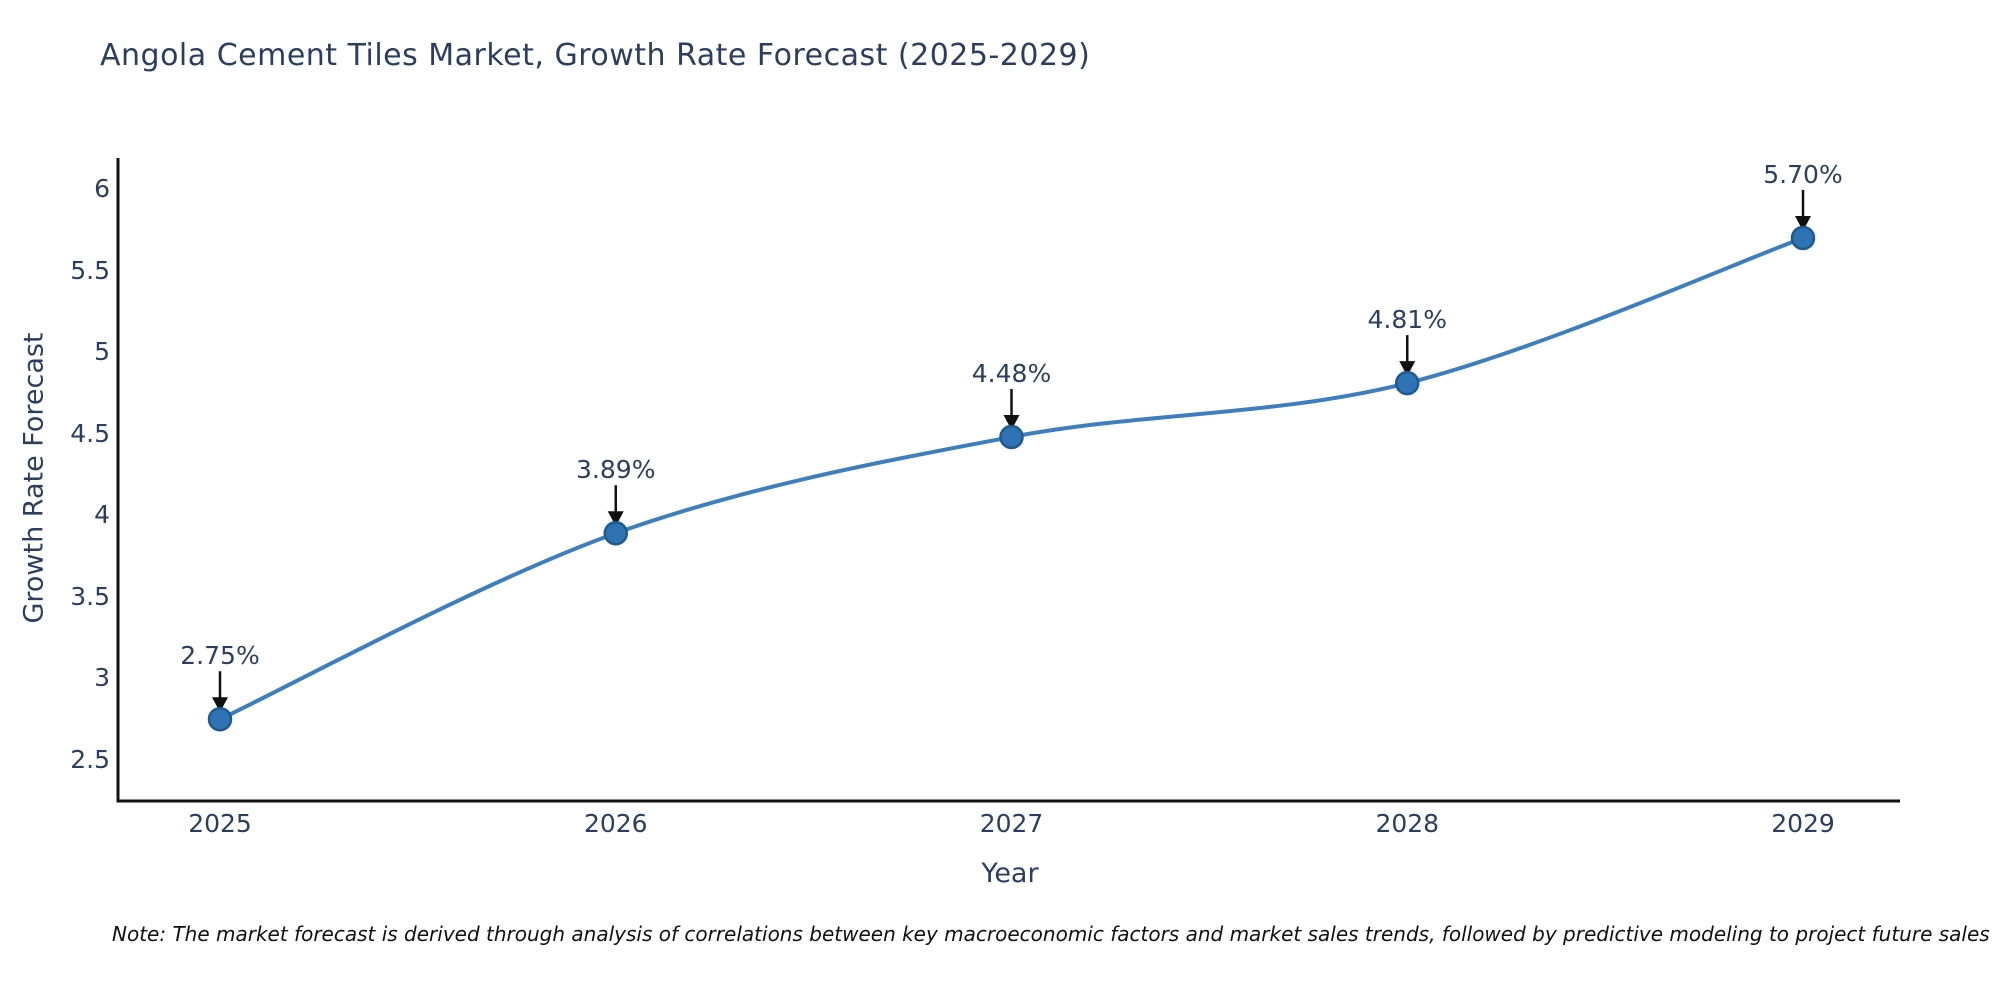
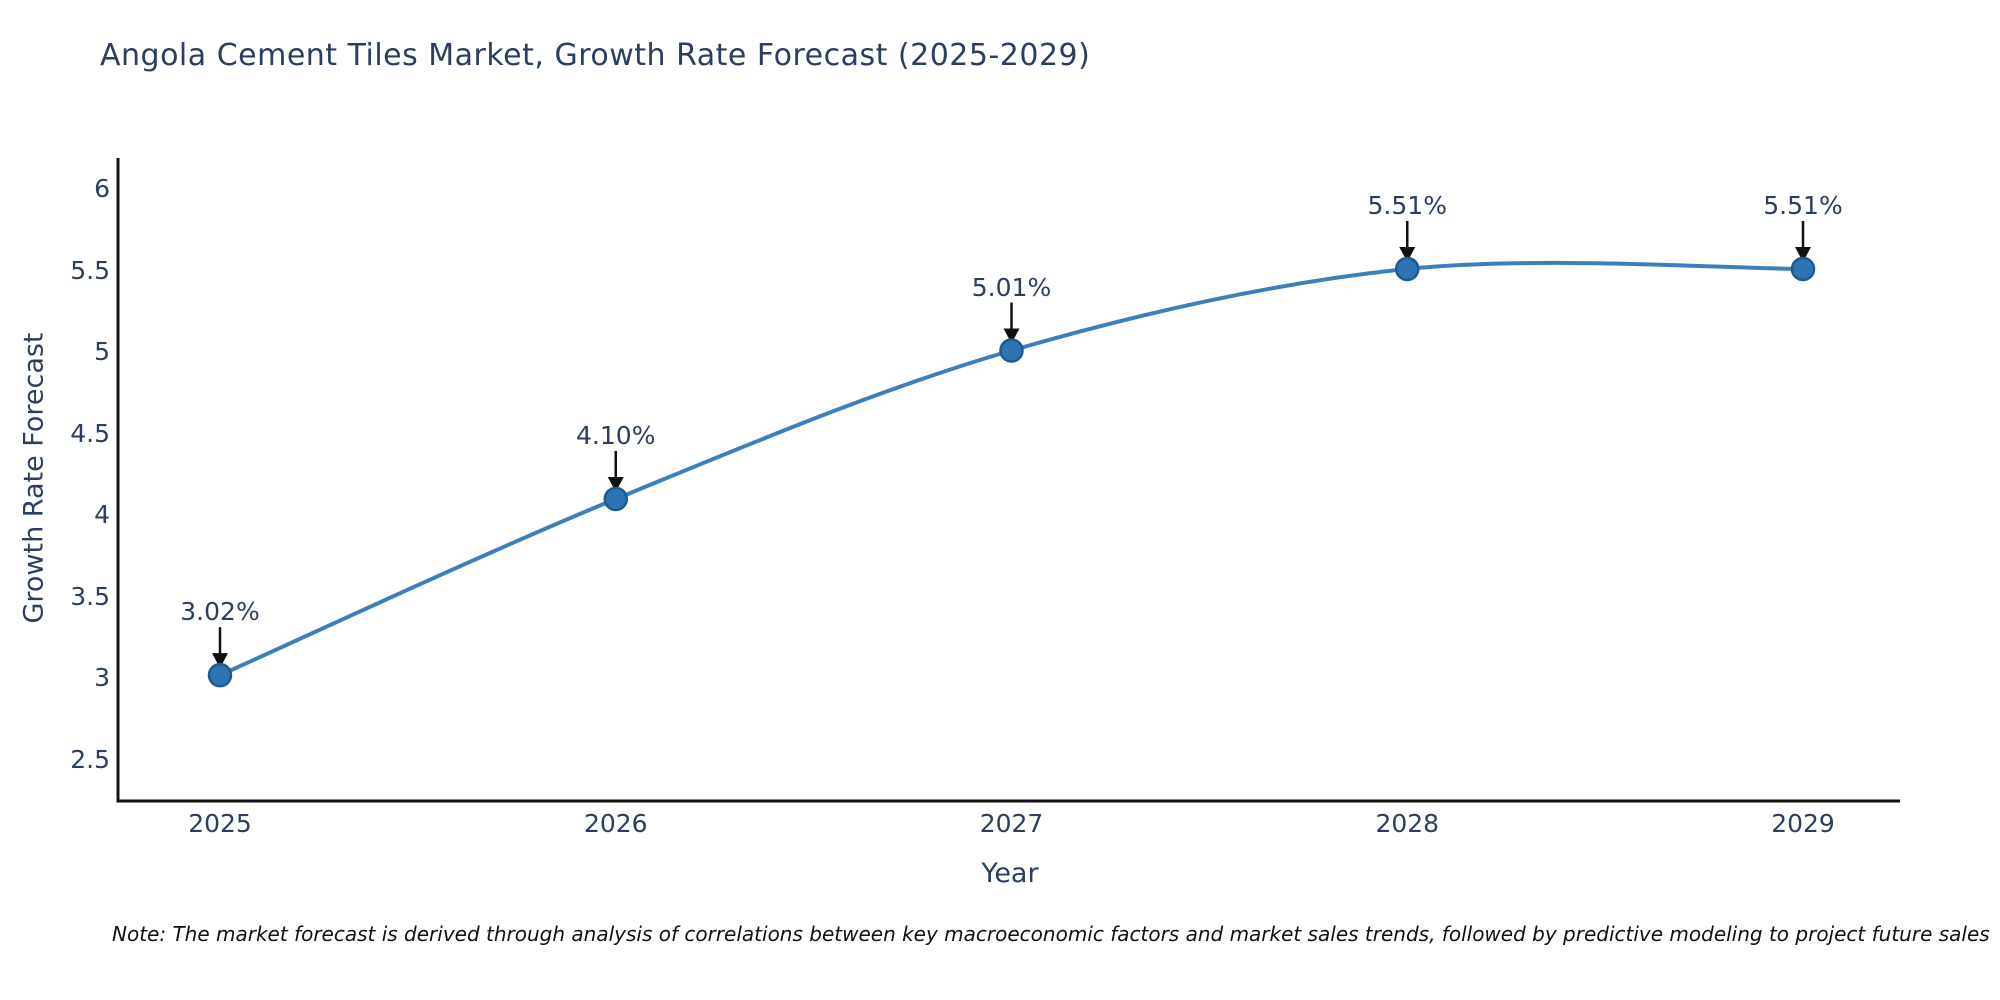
2025: 2.75% -> 3.02%
2026: 3.89% -> 4.10%
2027: 4.48% -> 5.01%
2028: 4.81% -> 5.51%
2029: 5.70% -> 5.51%
